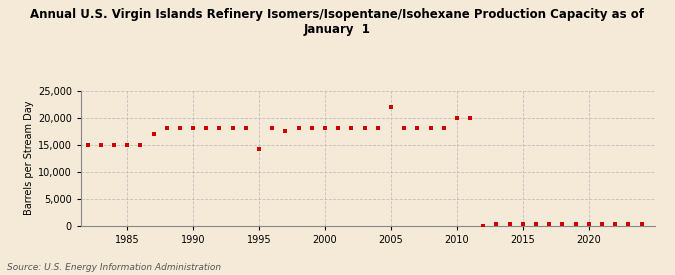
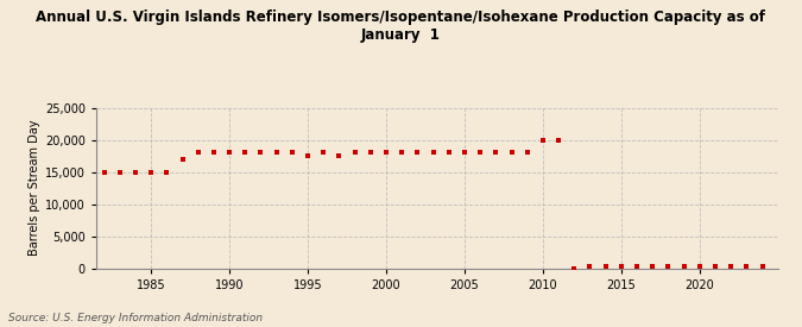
1995: 14,200 -> 17,500
2005: 22,000 -> 18,000
